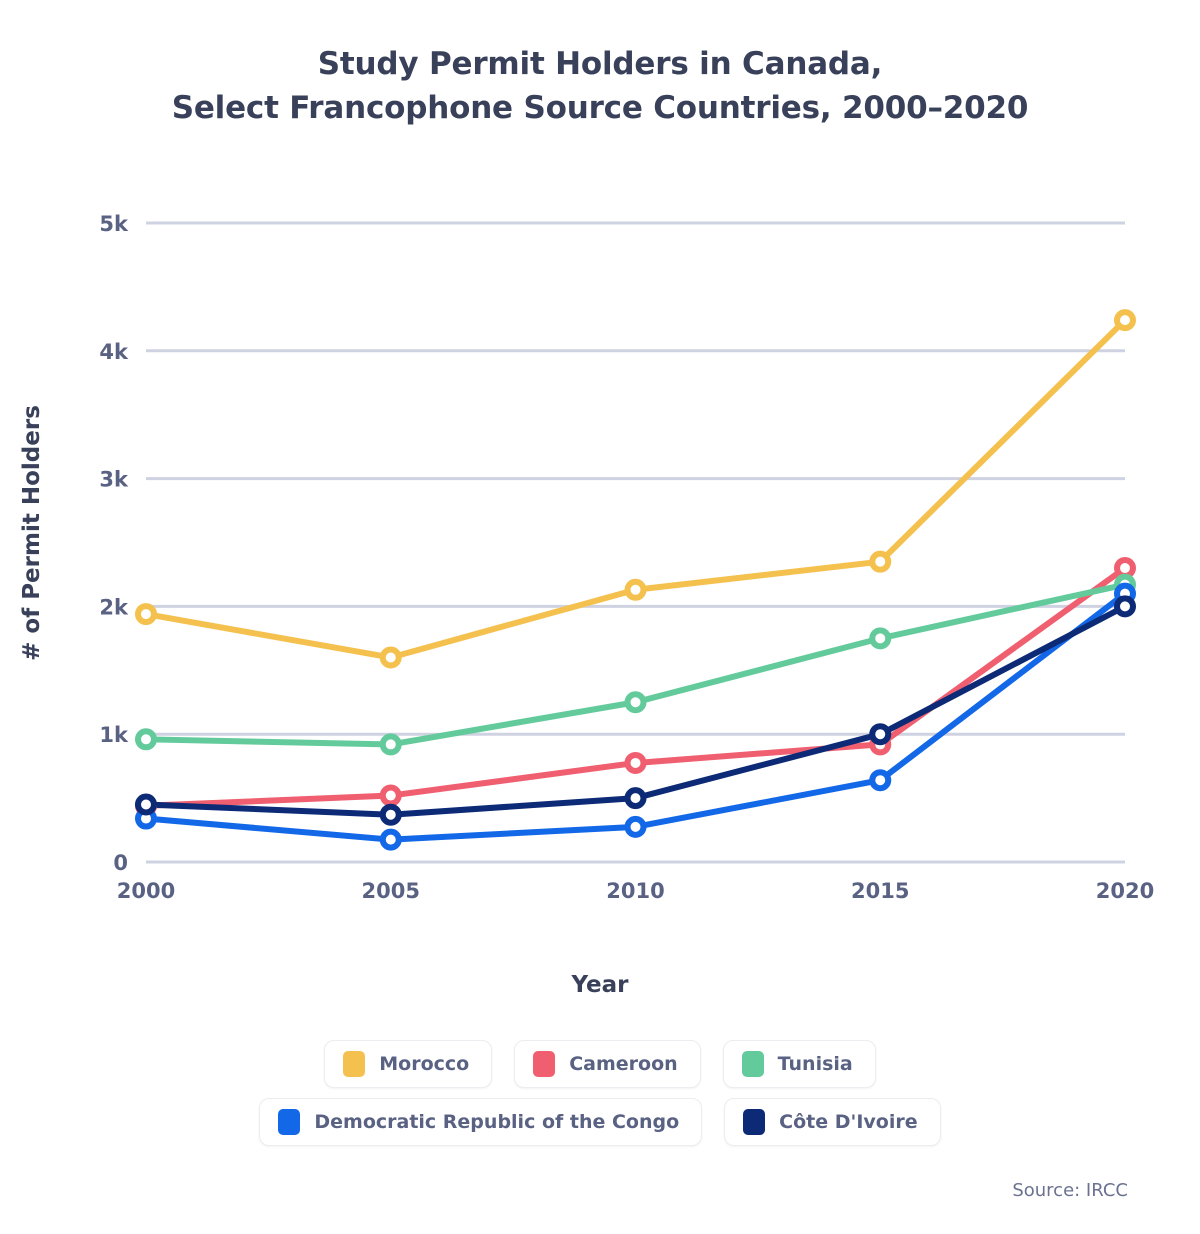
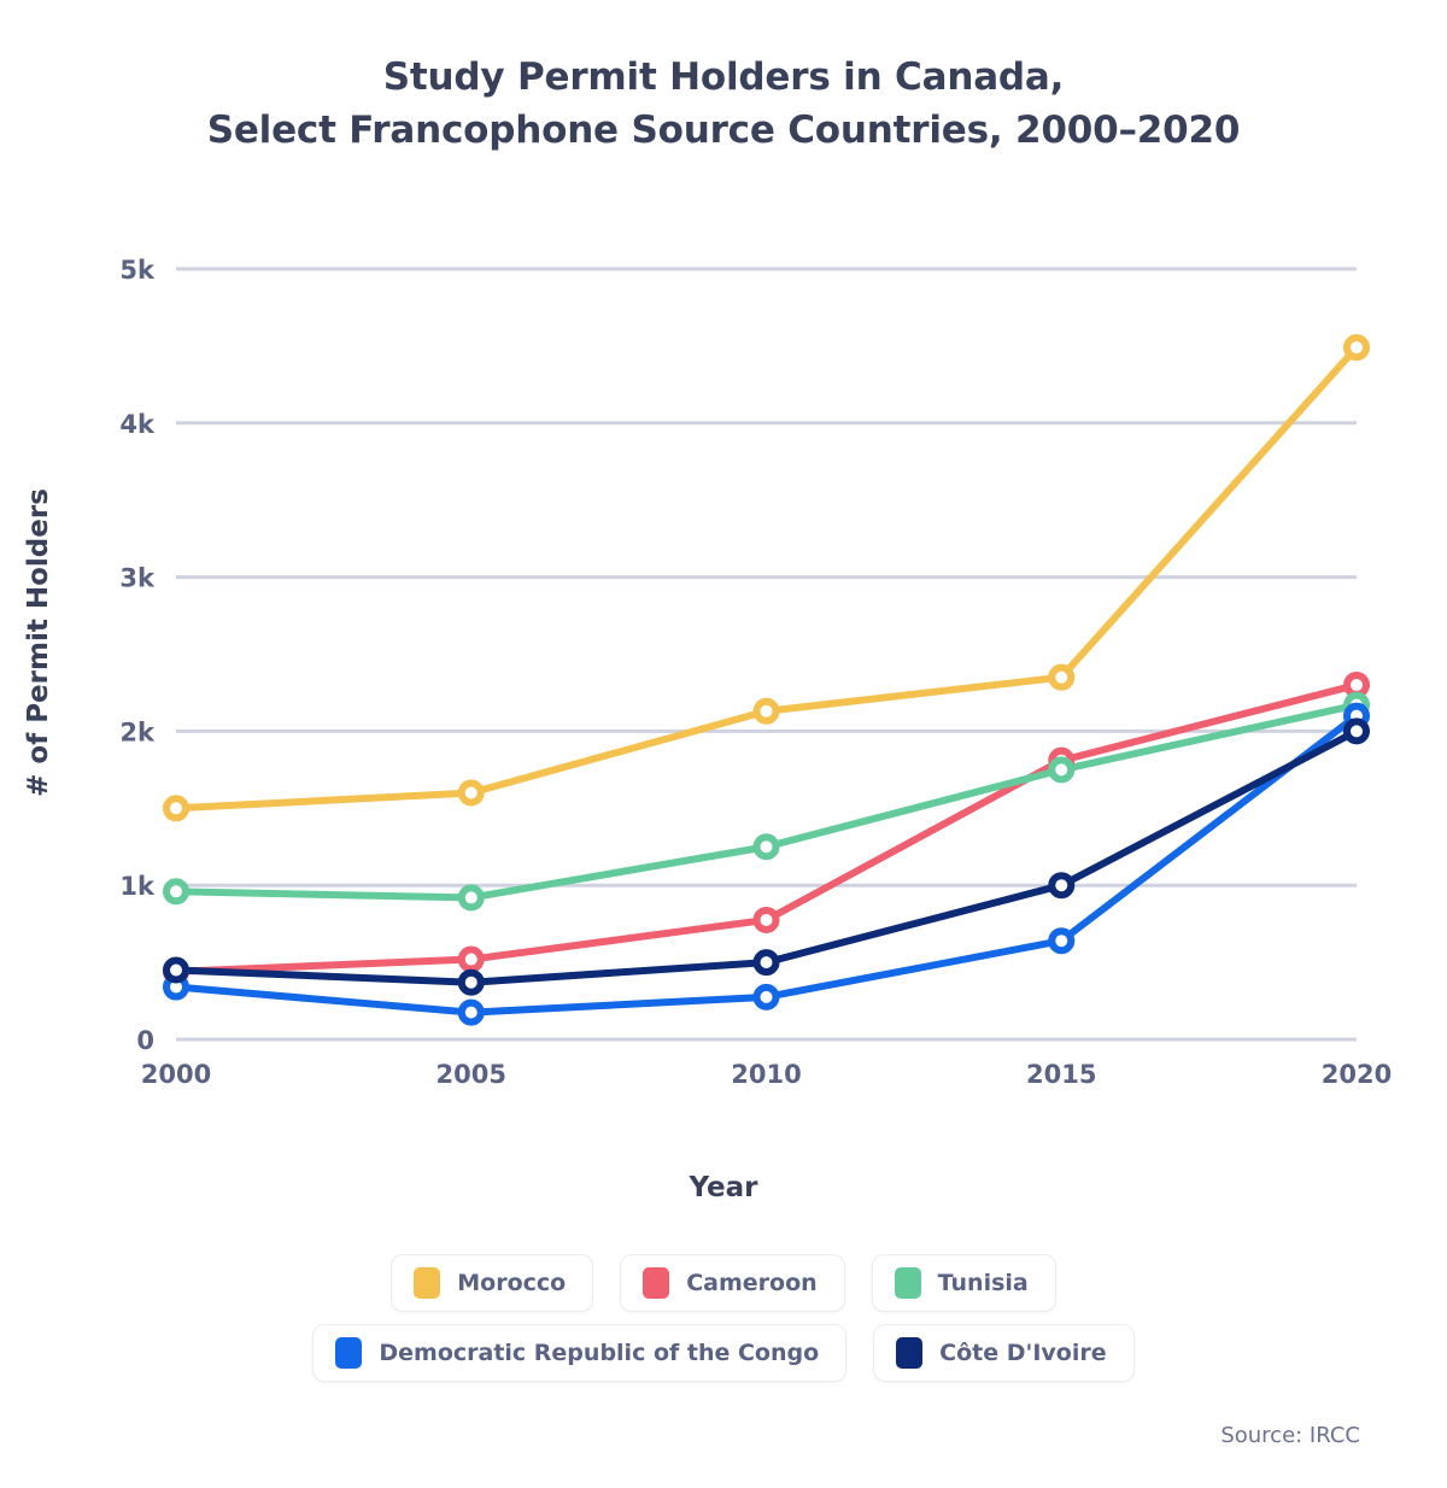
Morocco/2000: 1.94k -> 1.50k
Cameroon/2015: 0.92k -> 1.81k
Morocco/2020: 4.24k -> 4.49k
